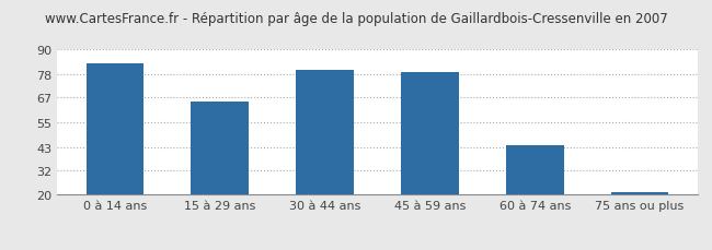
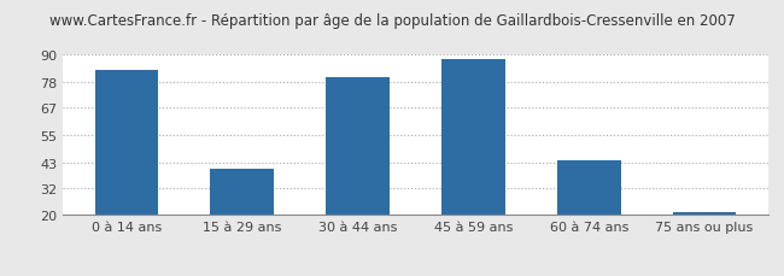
15 à 29 ans: 65 -> 40
45 à 59 ans: 79 -> 88
